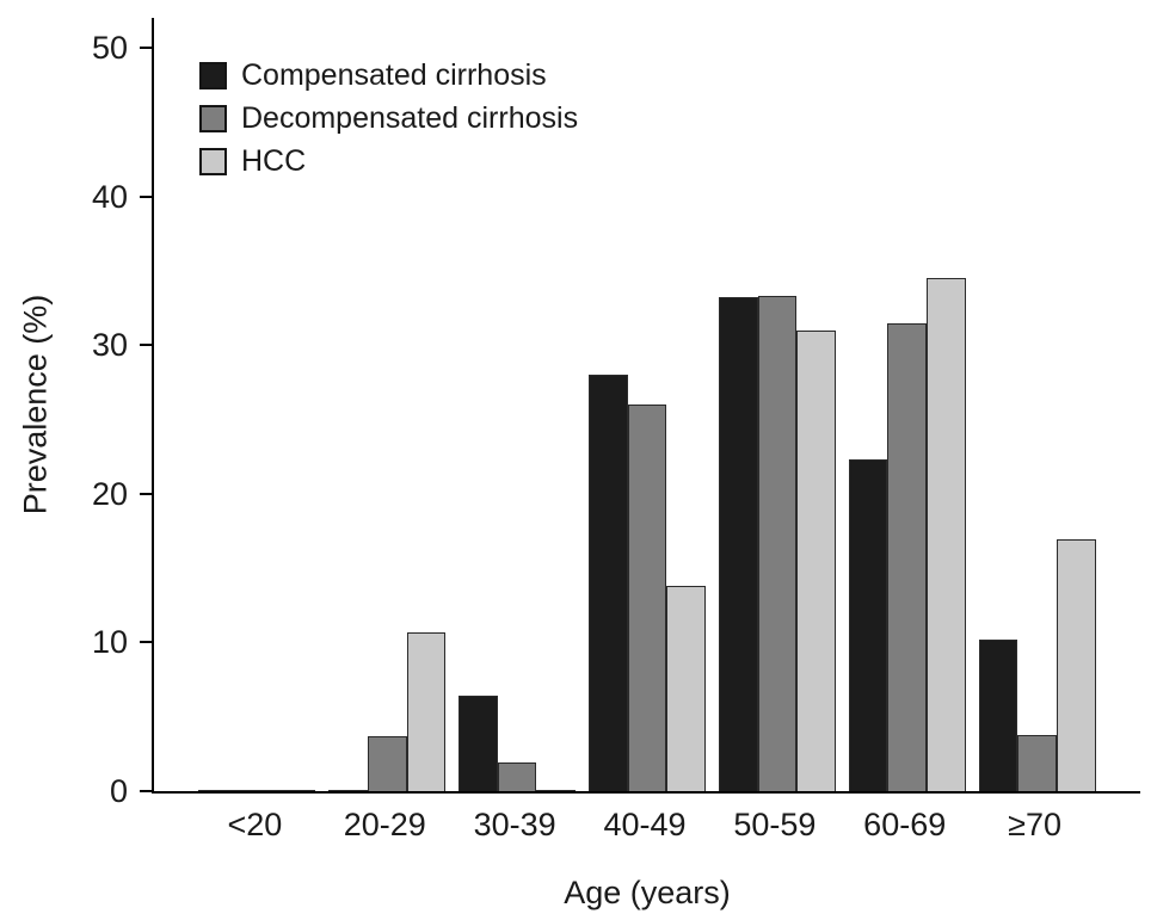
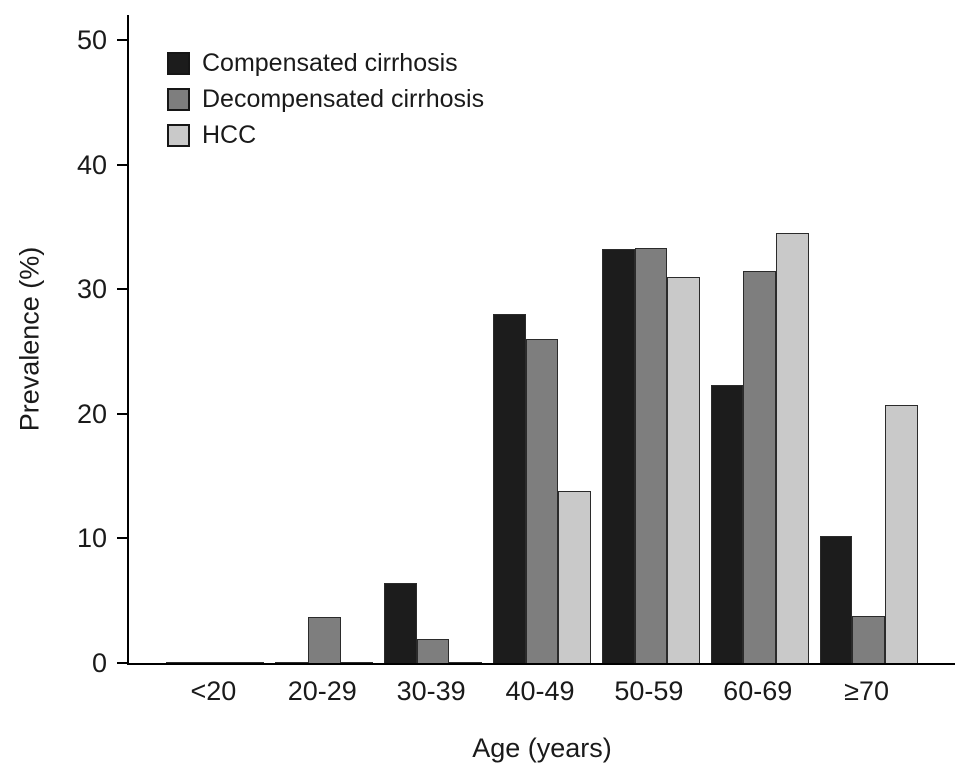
HCC/20-29: 10.7 -> 0.1
HCC/≥70: 16.9 -> 20.7
